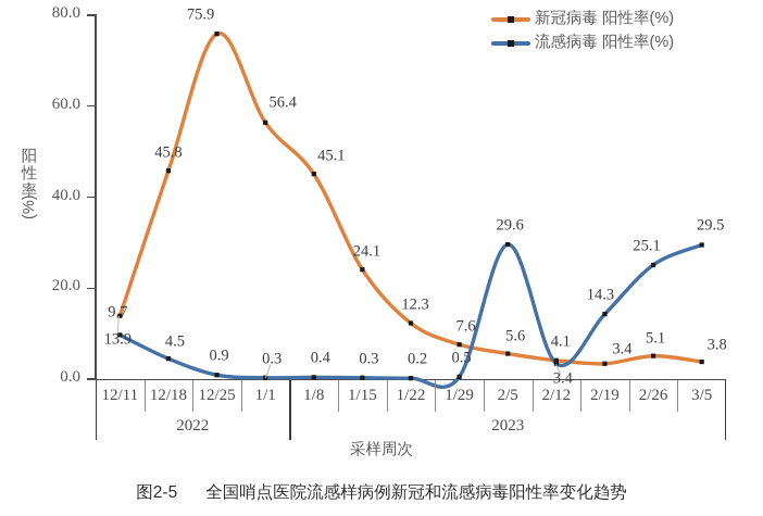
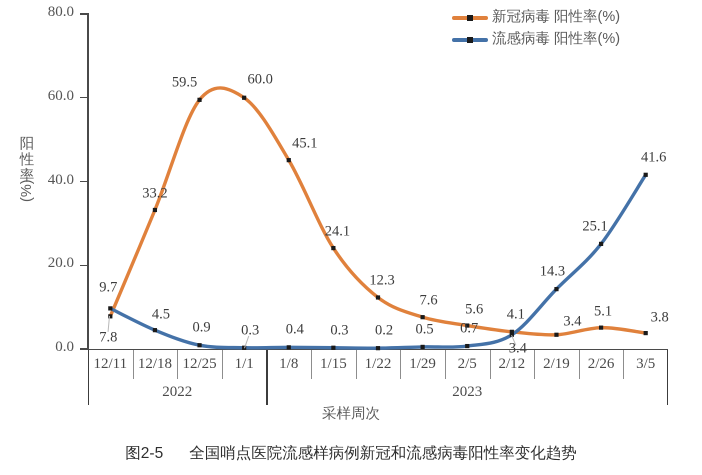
新冠病毒 阳性率(%)/12/11: 13.9 -> 7.8
新冠病毒 阳性率(%)/12/18: 45.8 -> 33.2
新冠病毒 阳性率(%)/12/25: 75.9 -> 59.5
新冠病毒 阳性率(%)/1/1: 56.4 -> 60.0
流感病毒 阳性率(%)/2/5: 29.6 -> 0.7
流感病毒 阳性率(%)/3/5: 29.5 -> 41.6
